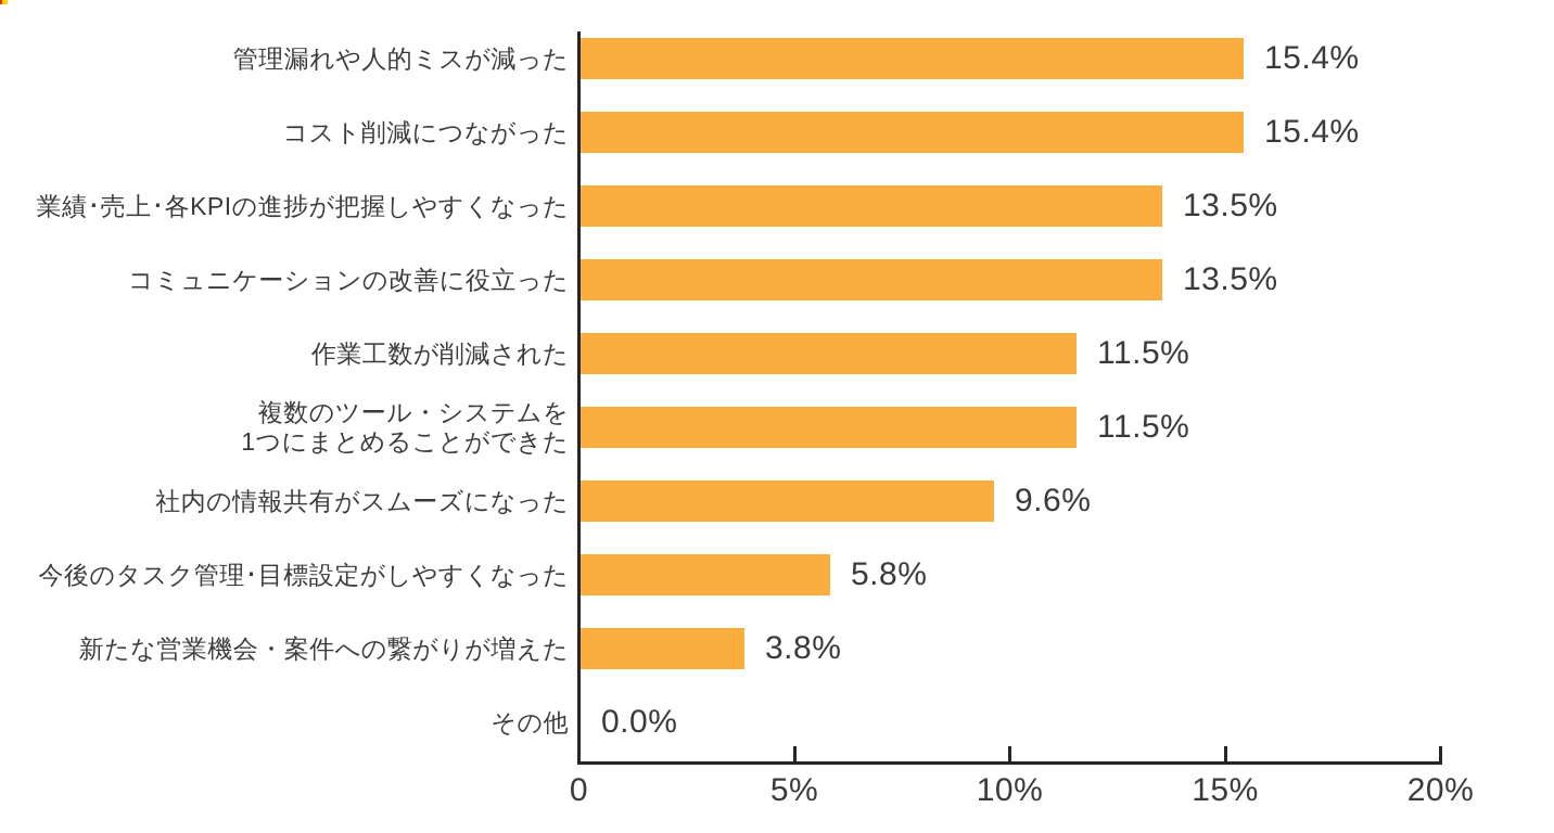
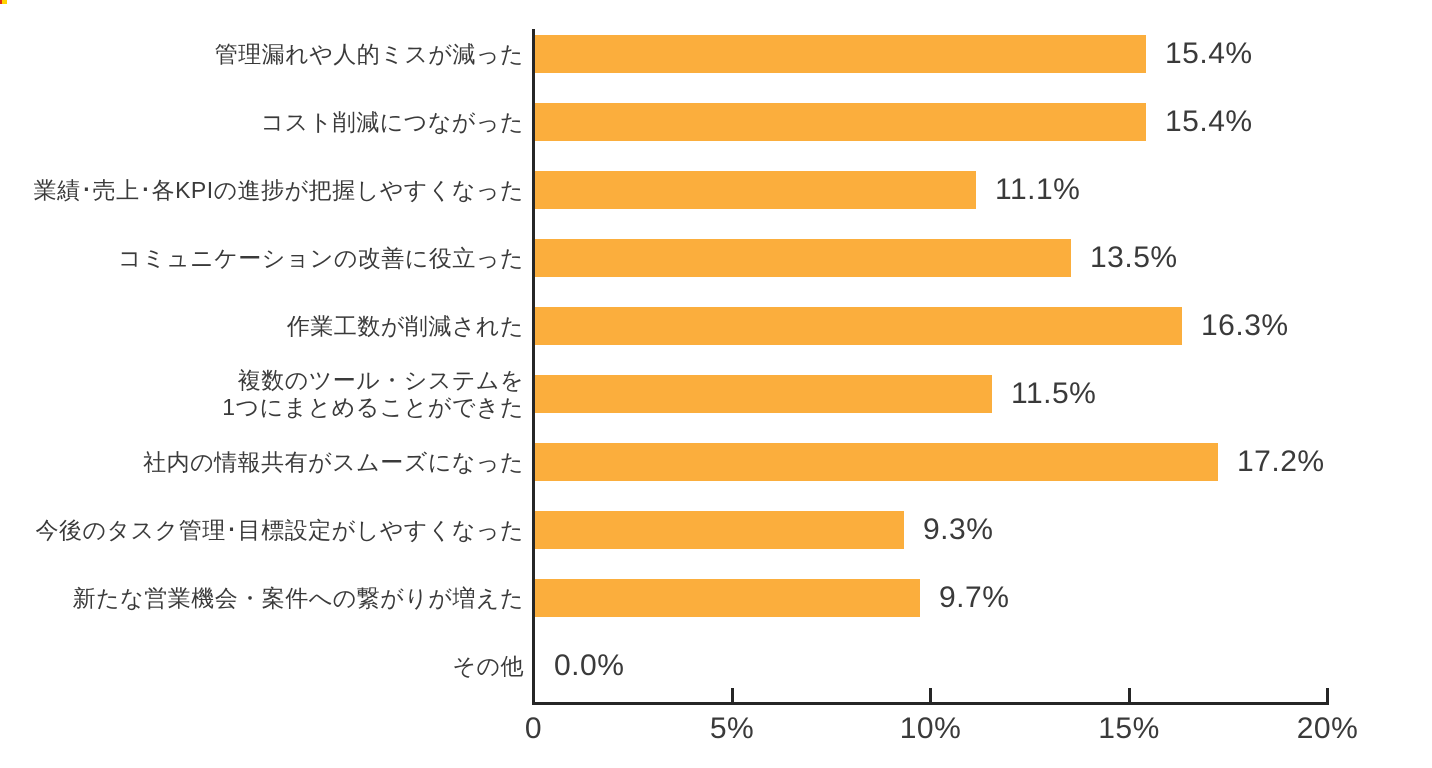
業績･売上･各KPIの進捗が把握しやすくなった: 13.5% -> 11.1%
作業工数が削減された: 11.5% -> 16.3%
社内の情報共有がスムーズになった: 9.6% -> 17.2%
今後のタスク管理･目標設定がしやすくなった: 5.8% -> 9.3%
新たな営業機会・案件への繋がりが増えた: 3.8% -> 9.7%
